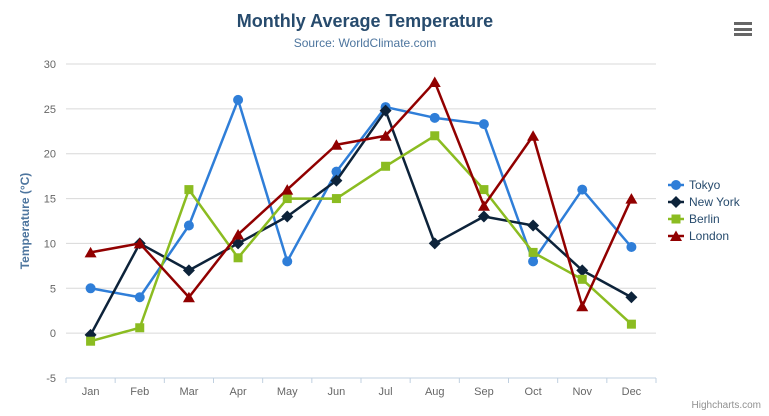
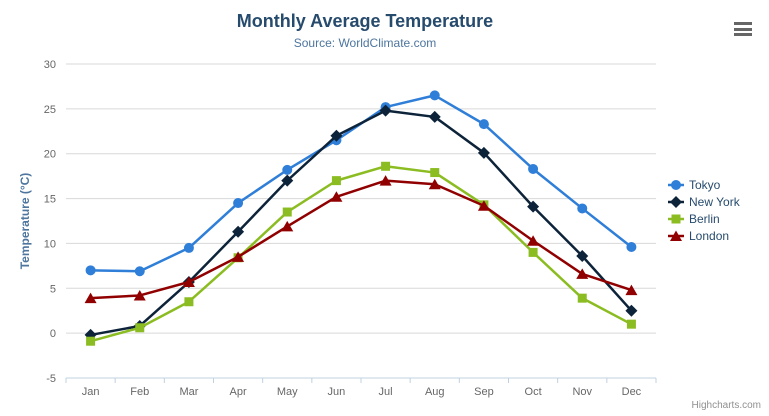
Tokyo/Jan: 5 -> 7
London/Jan: 9 -> 4
Tokyo/Feb: 4 -> 7
New York/Feb: 10 -> 1
London/Feb: 10 -> 4
Tokyo/Mar: 12 -> 10
New York/Mar: 7 -> 6
Berlin/Mar: 16 -> 4
London/Mar: 4 -> 6
Tokyo/Apr: 26 -> 14
New York/Apr: 10 -> 11
London/Apr: 11 -> 8
Tokyo/May: 8 -> 18
New York/May: 13 -> 17
Berlin/May: 15 -> 14
London/May: 16 -> 12
Tokyo/Jun: 18 -> 22
New York/Jun: 17 -> 22
Berlin/Jun: 15 -> 17
London/Jun: 21 -> 15
London/Jul: 22 -> 17
Tokyo/Aug: 24 -> 26
New York/Aug: 10 -> 24
Berlin/Aug: 22 -> 18
London/Aug: 28 -> 17
New York/Sep: 13 -> 20
Berlin/Sep: 16 -> 14
Tokyo/Oct: 8 -> 18
New York/Oct: 12 -> 14
London/Oct: 22 -> 10
Tokyo/Nov: 16 -> 14
New York/Nov: 7 -> 9
Berlin/Nov: 6 -> 4
London/Nov: 3 -> 7
New York/Dec: 4 -> 2
London/Dec: 15 -> 5
